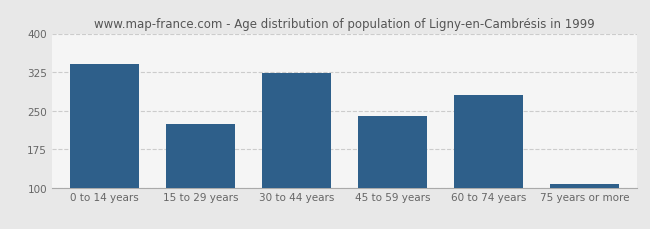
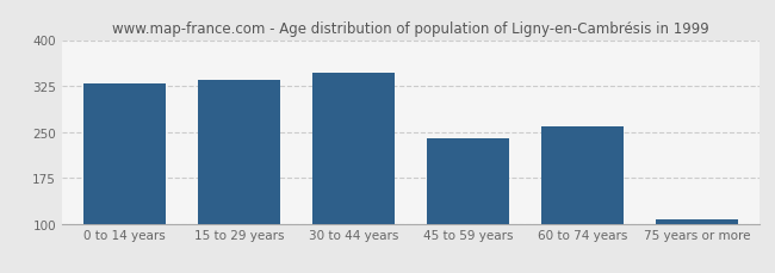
0 to 14 years: 340 -> 328
15 to 29 years: 224 -> 335
30 to 44 years: 324 -> 347
60 to 74 years: 280 -> 258
